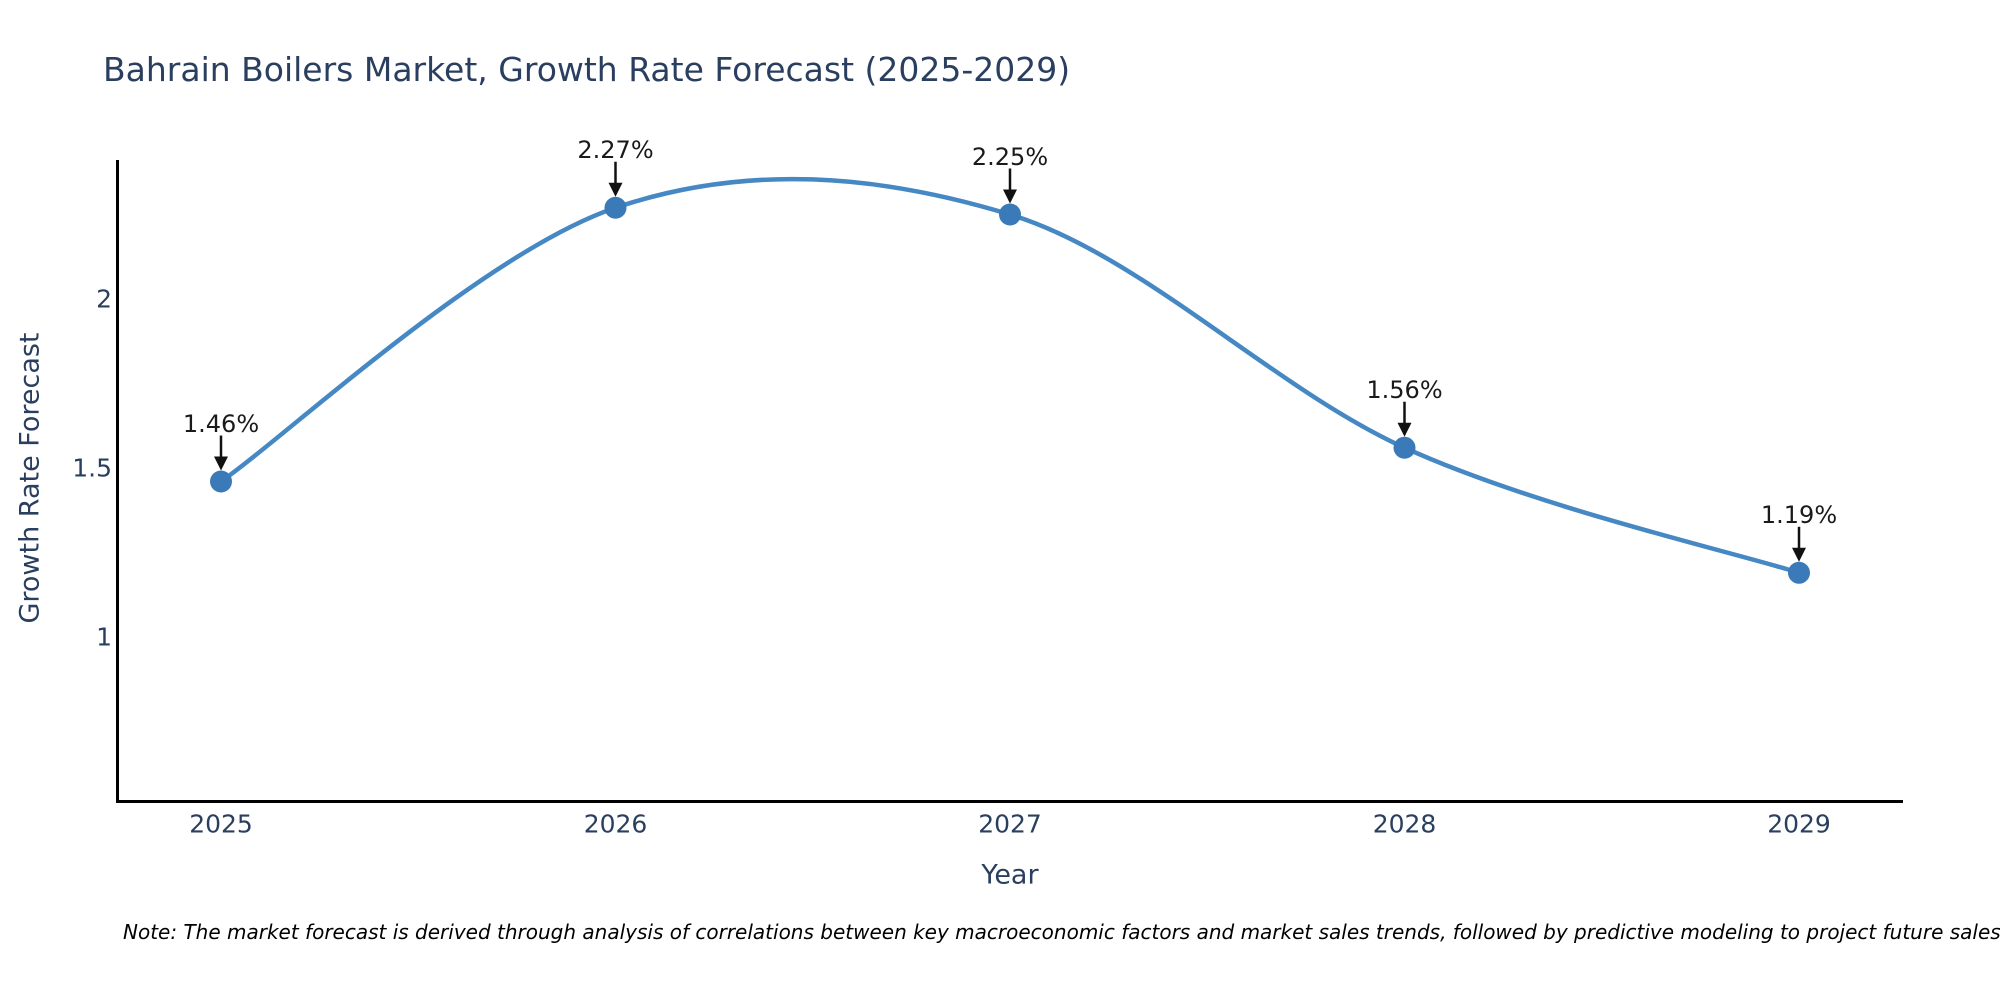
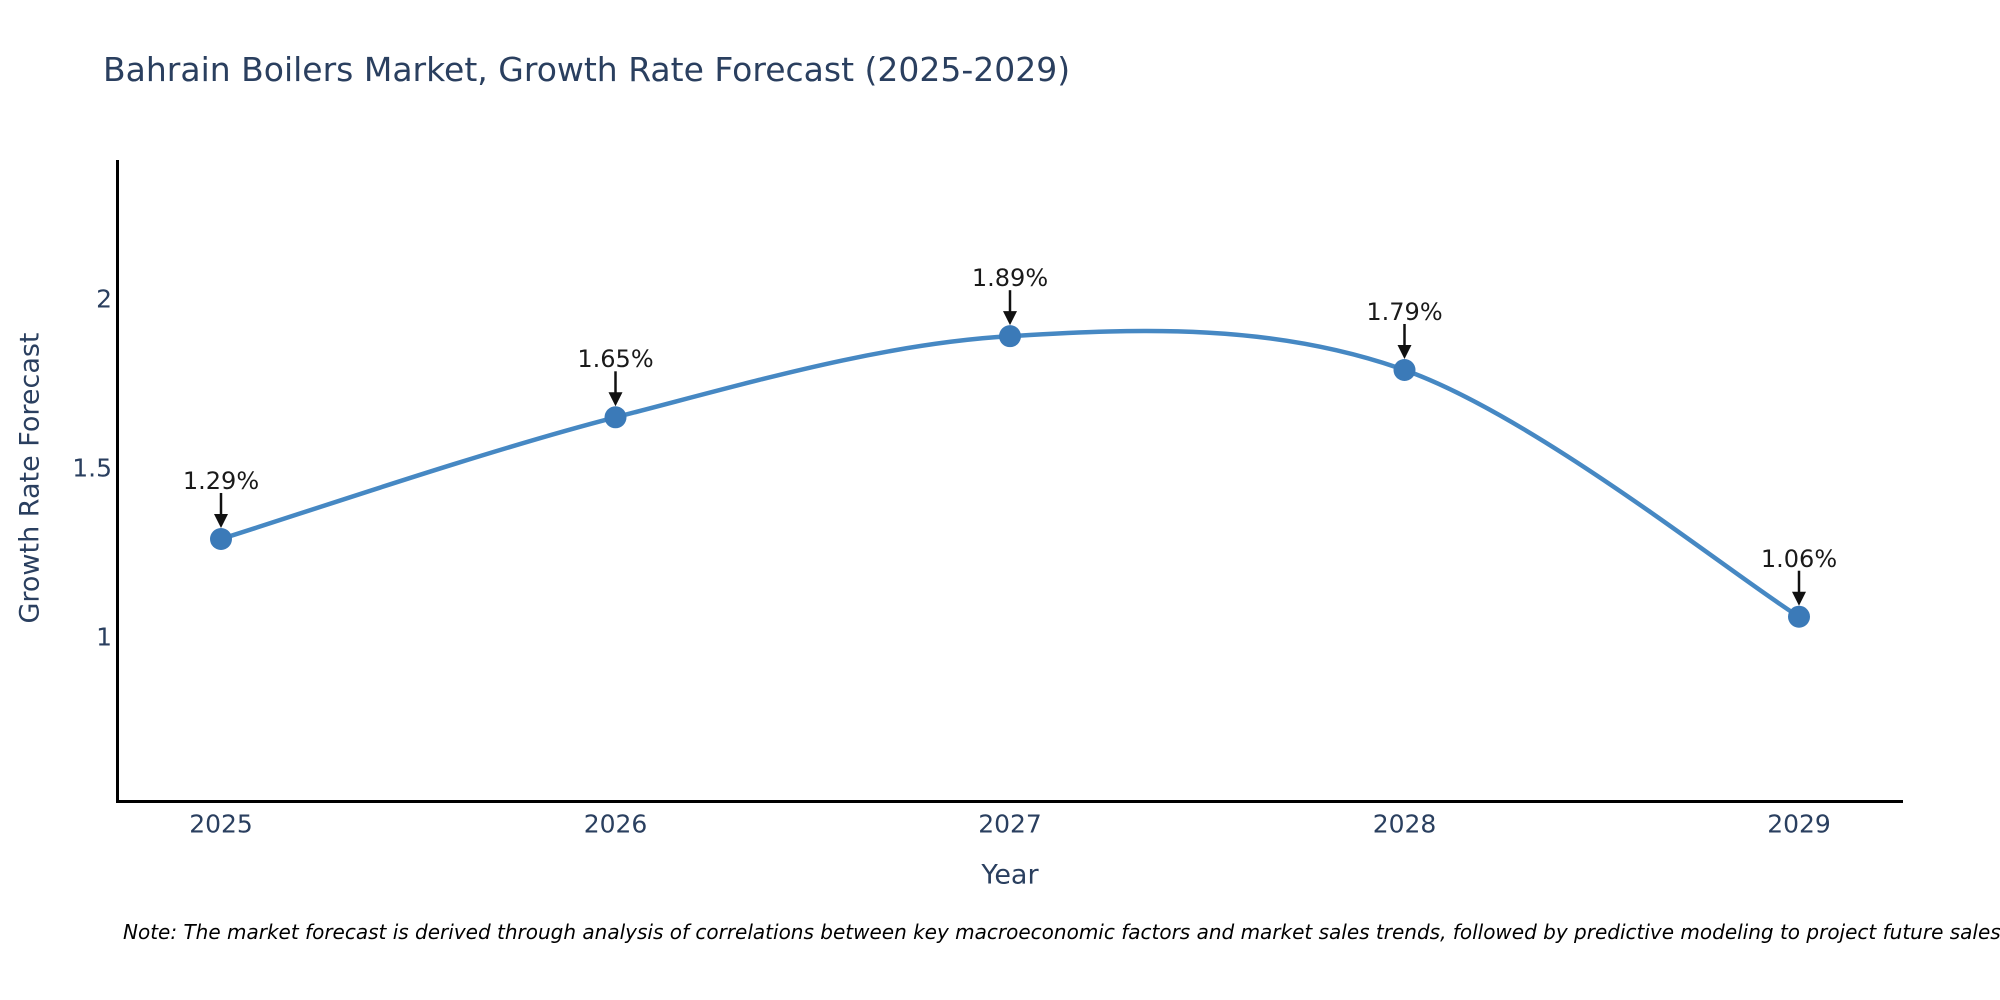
2025: 1.46% -> 1.29%
2026: 2.27% -> 1.65%
2027: 2.25% -> 1.89%
2028: 1.56% -> 1.79%
2029: 1.19% -> 1.06%
